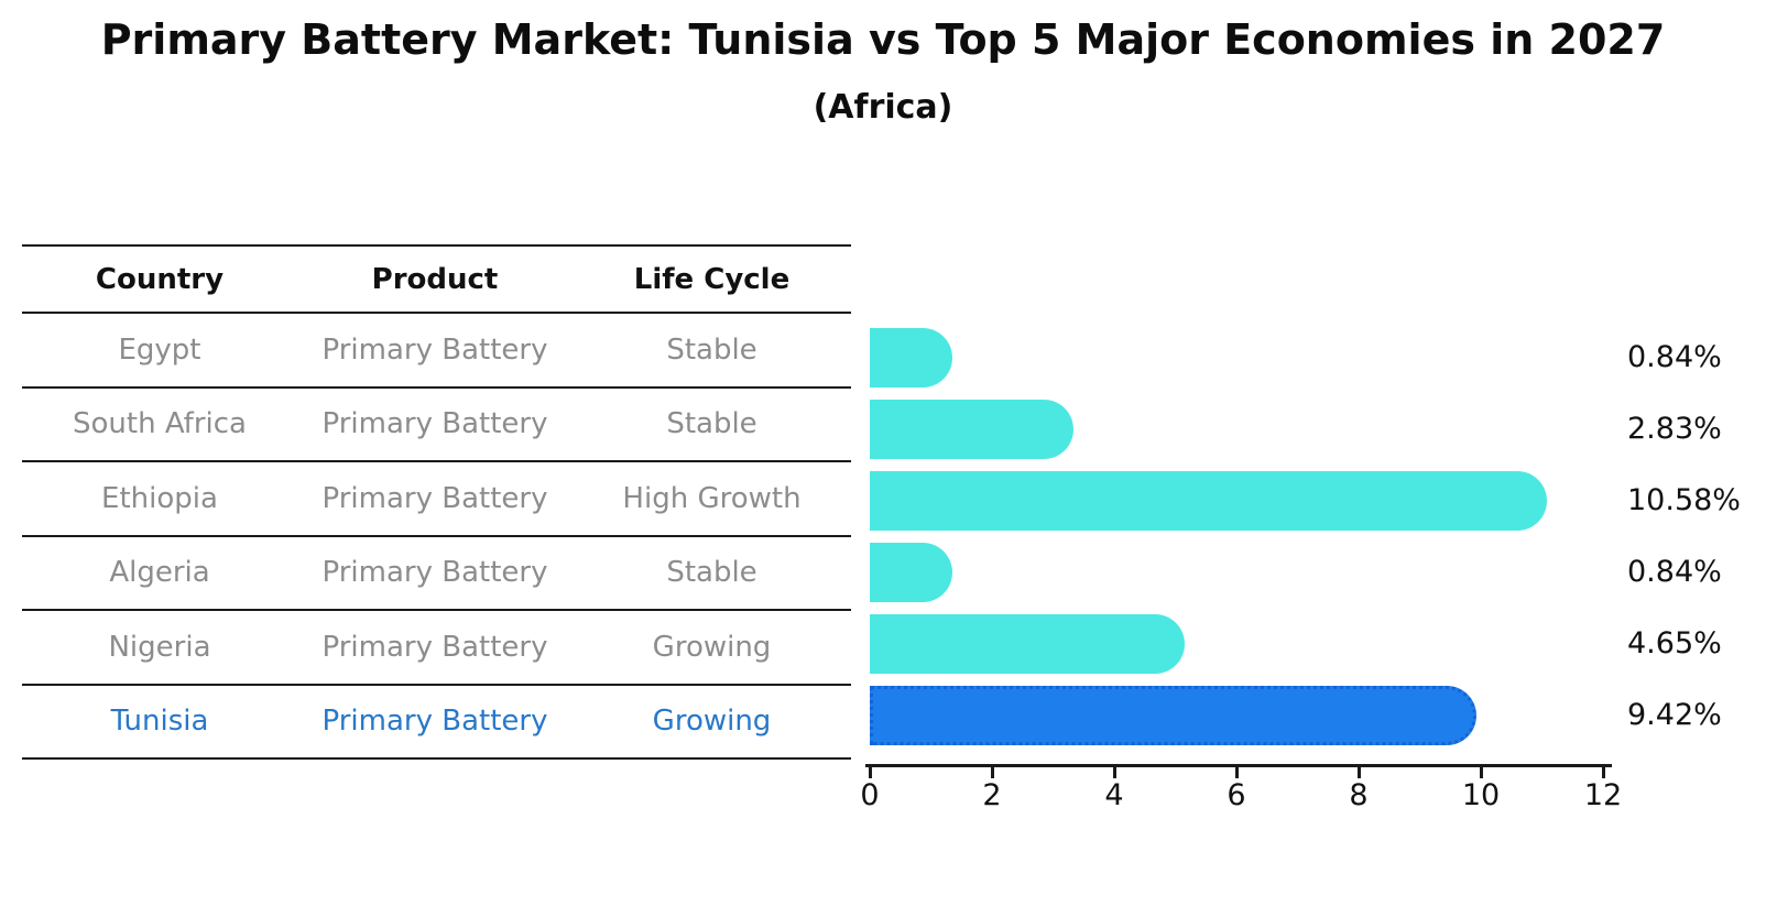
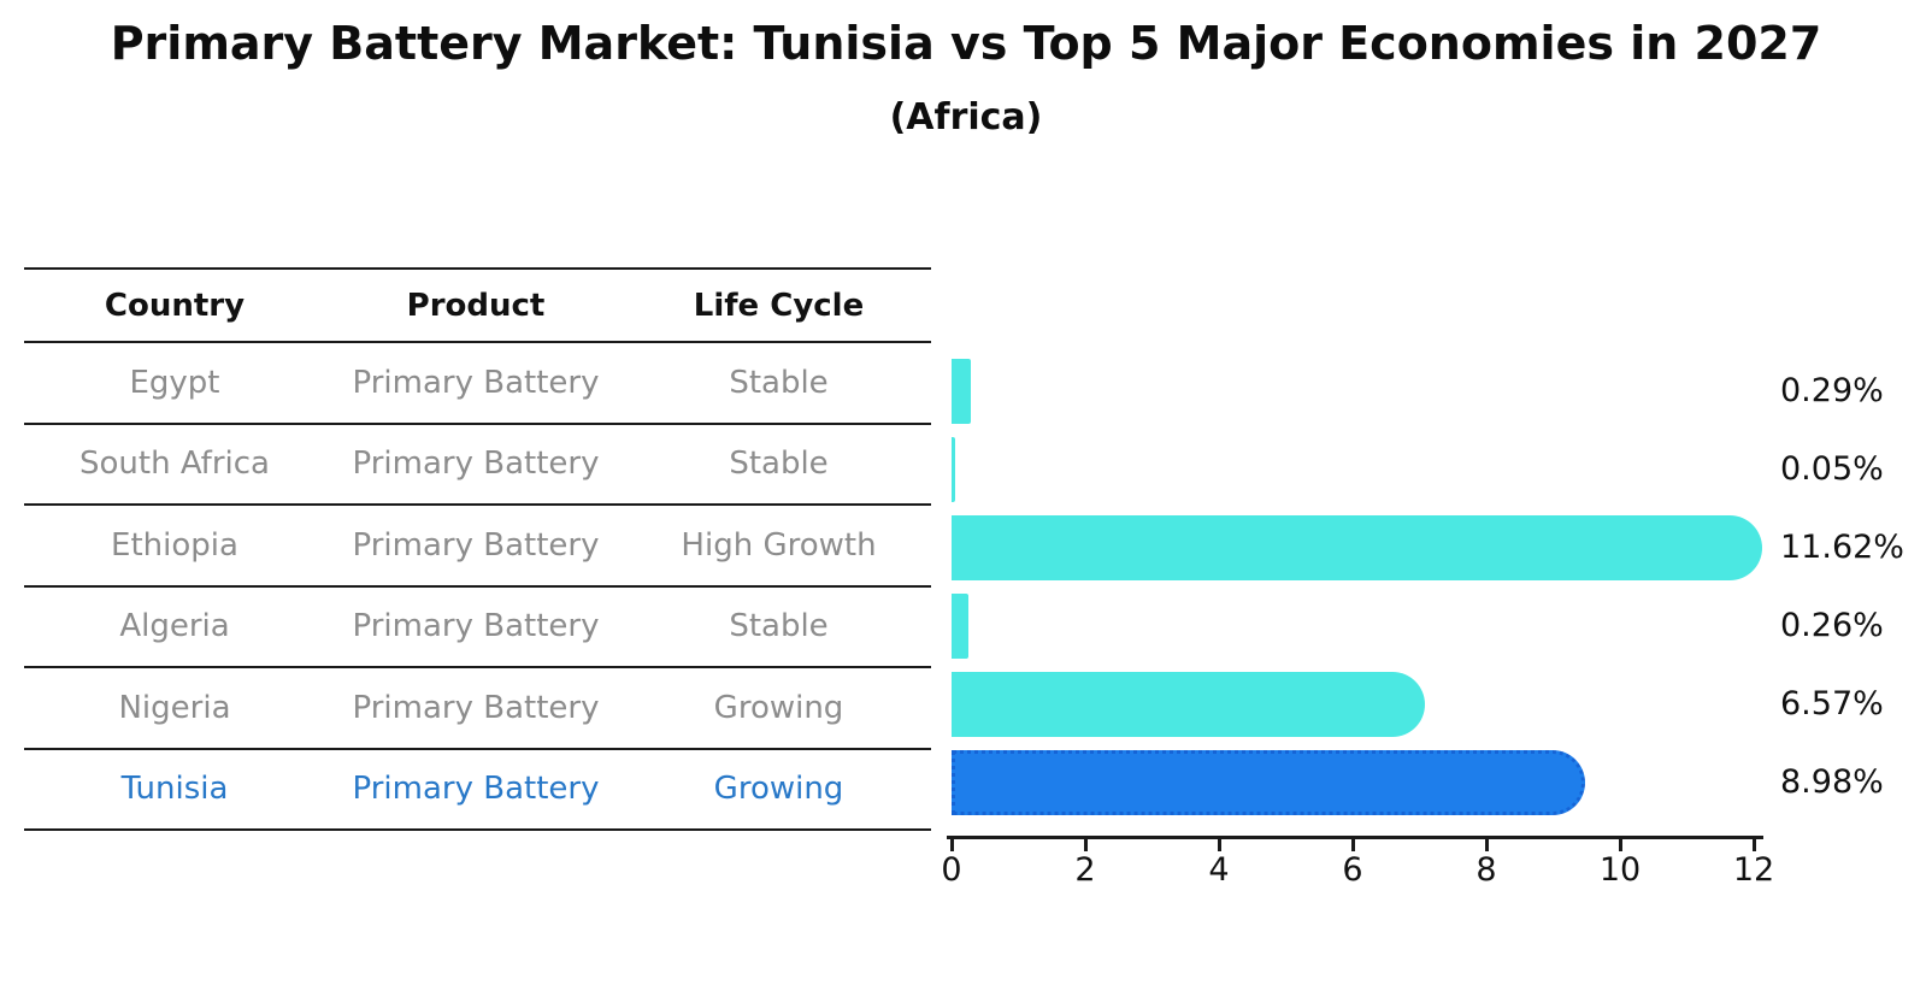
Egypt: 0.84% -> 0.29%
South Africa: 2.83% -> 0.05%
Ethiopia: 10.58% -> 11.62%
Algeria: 0.84% -> 0.26%
Nigeria: 4.65% -> 6.57%
Tunisia: 9.42% -> 8.98%
